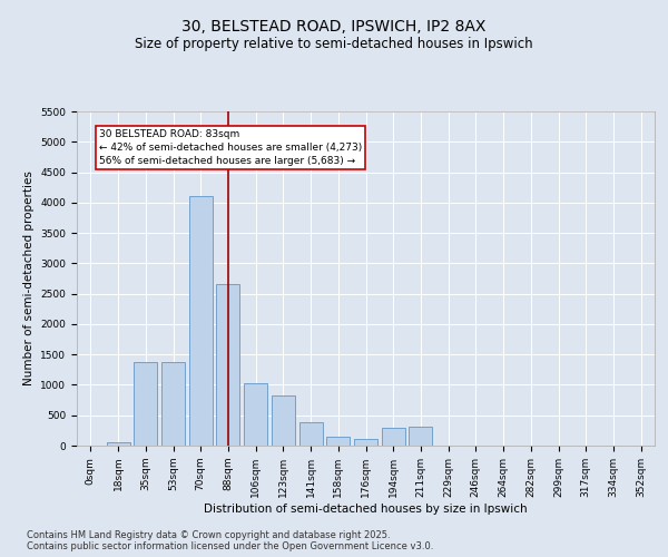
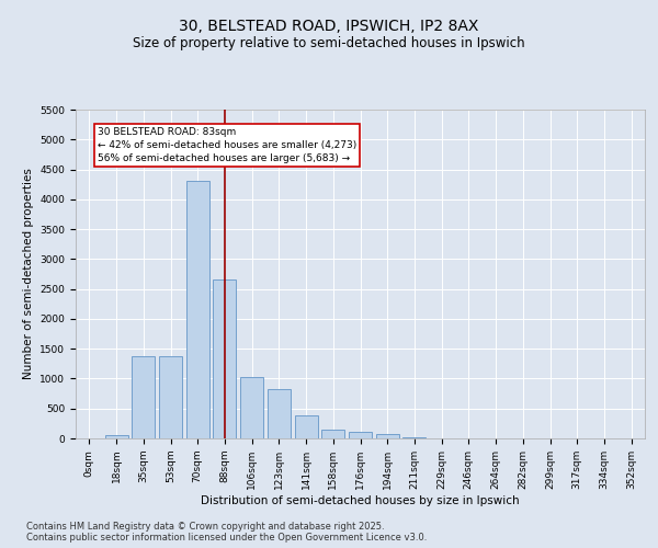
70sqm: 4100 -> 4300
194sqm: 300 -> 80
211sqm: 320 -> 20
